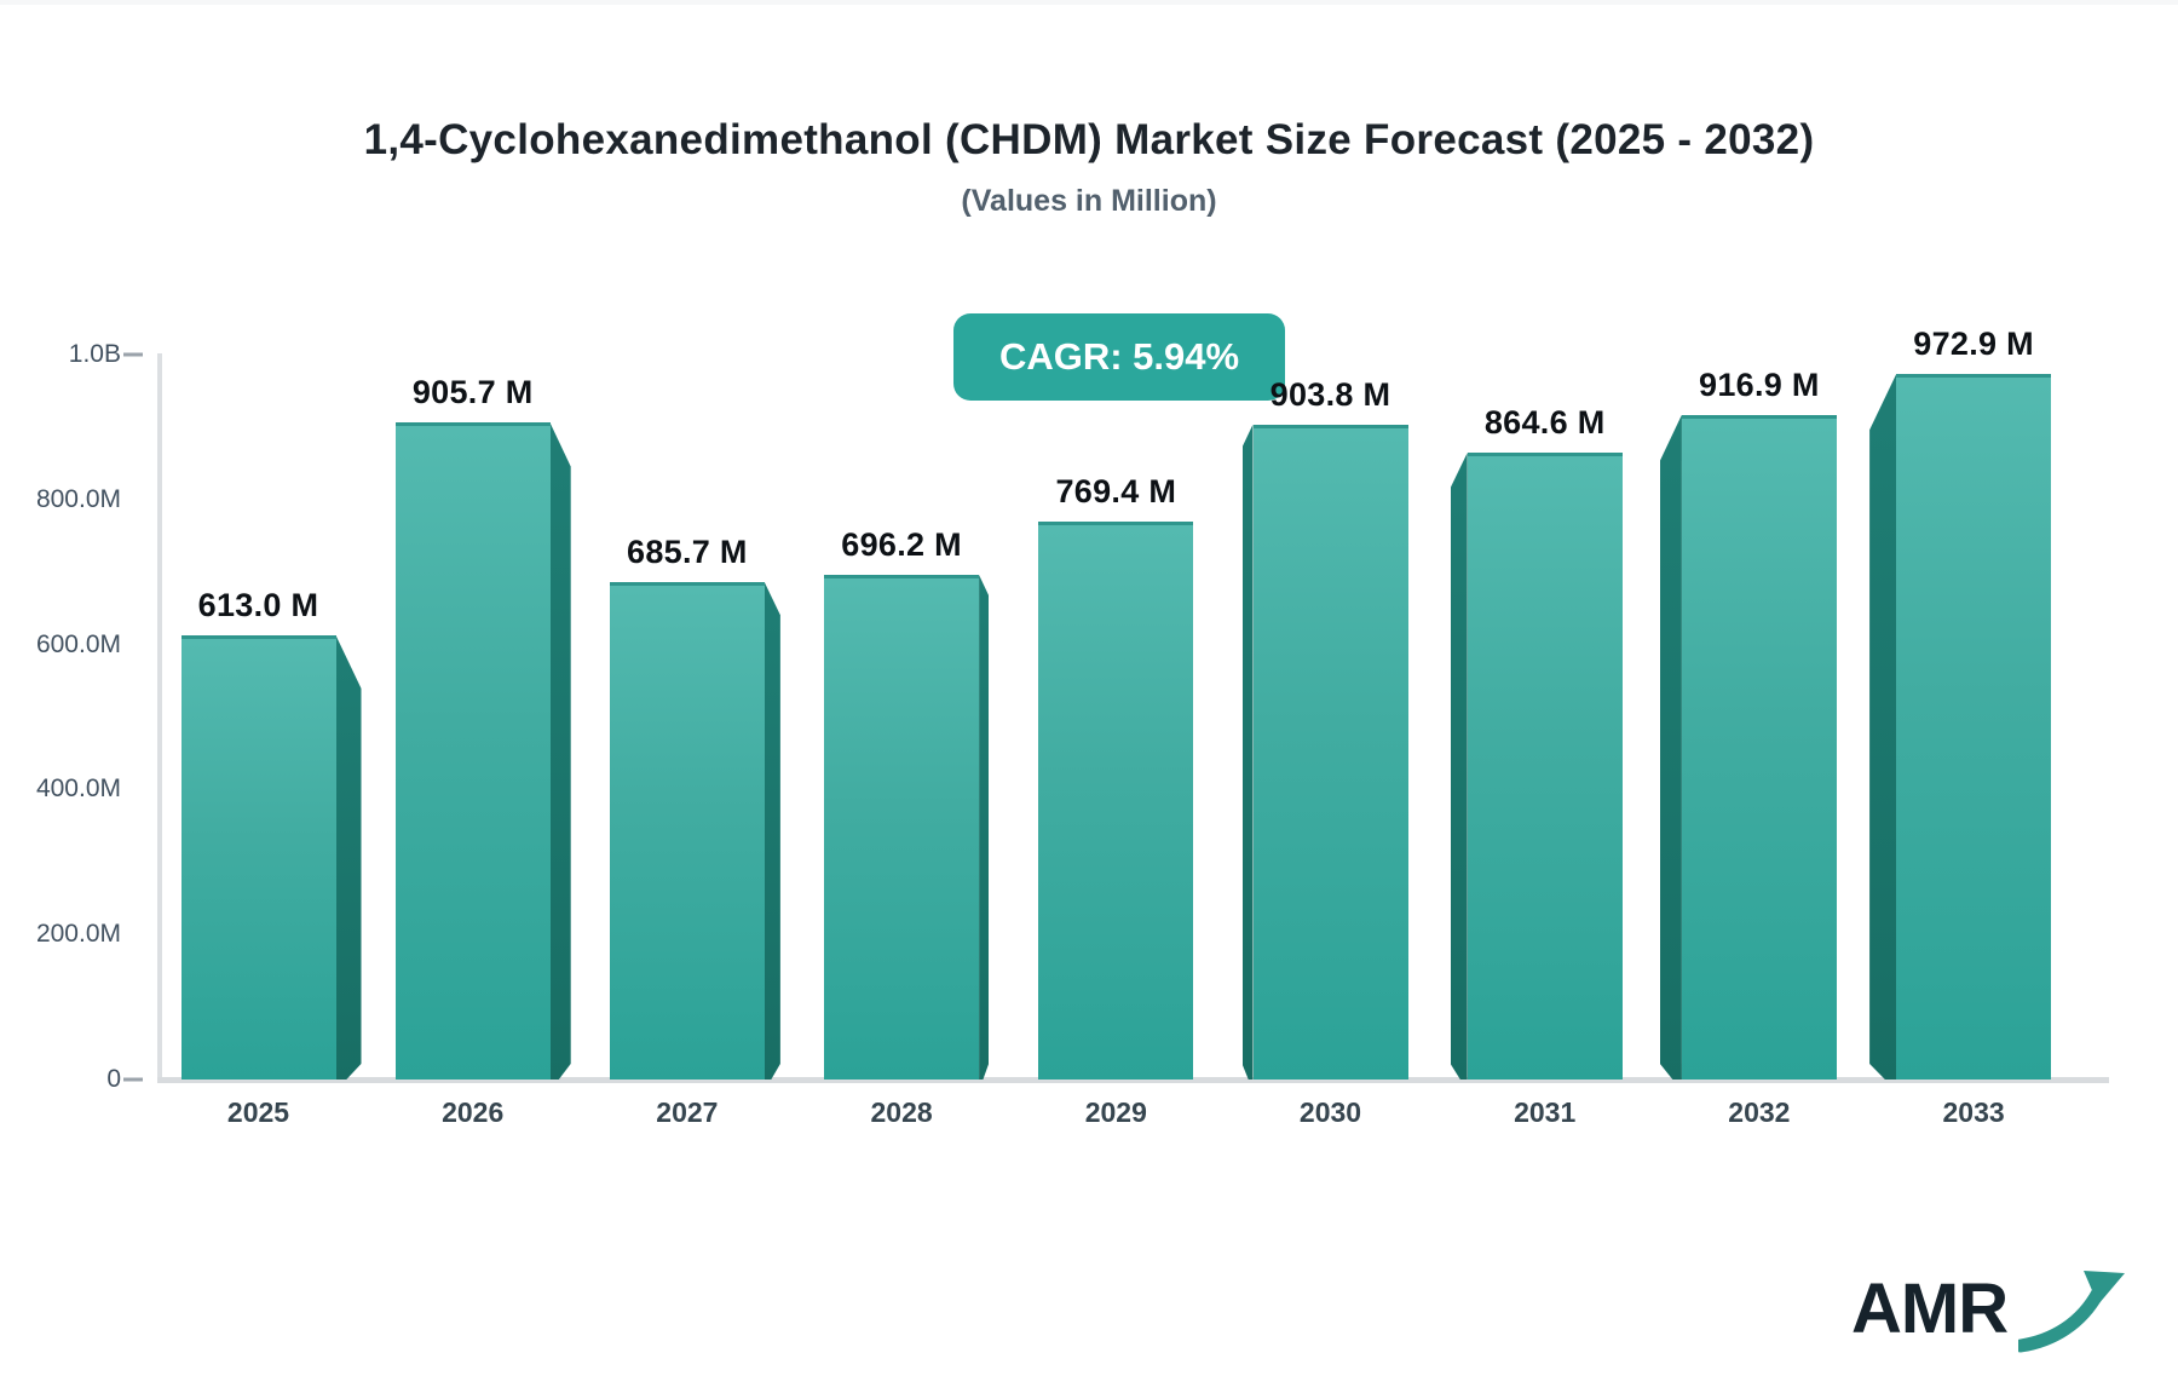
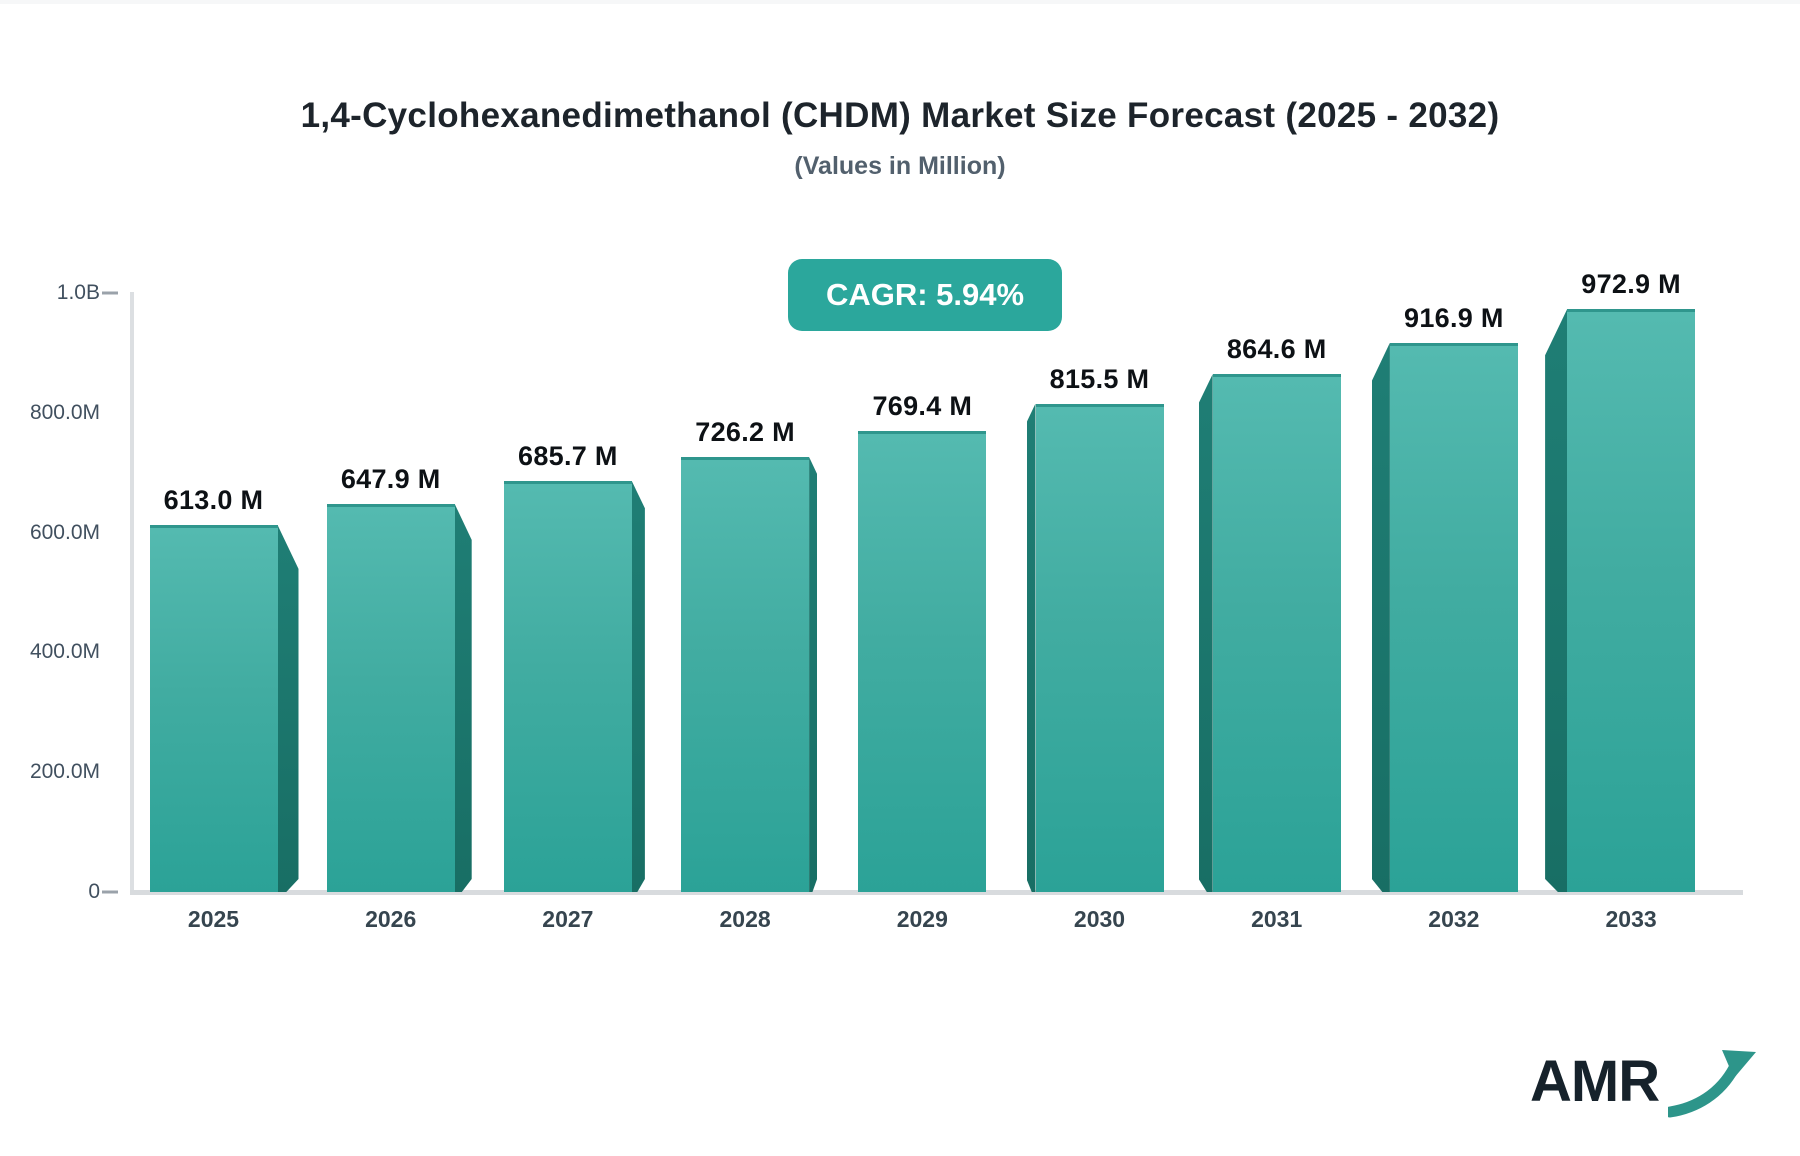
2026: 905.7 -> 647.9
2028: 696.2 -> 726.2
2030: 903.8 -> 815.5
